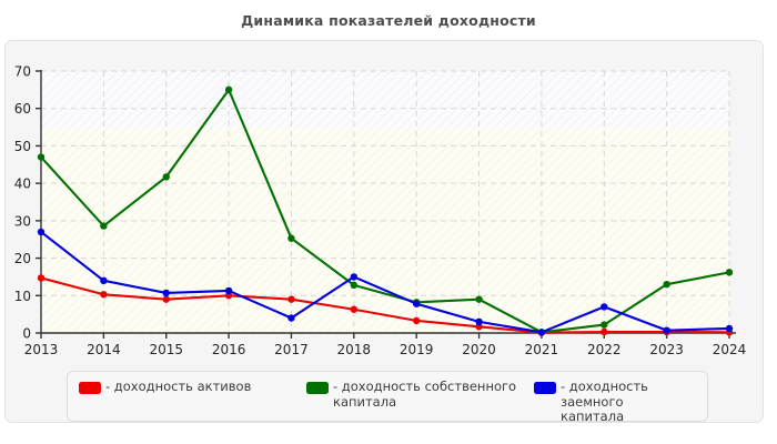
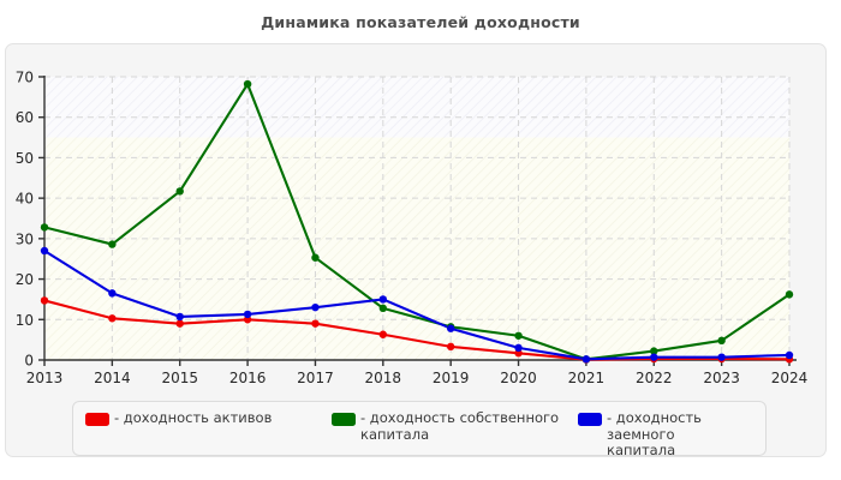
- доходность собственного капитала/2013: 47 -> 33
- доходность заемного капитала/2014: 14 -> 16
- доходность собственного капитала/2016: 65 -> 68
- доходность заемного капитала/2017: 4 -> 13
- доходность собственного капитала/2020: 9 -> 6
- доходность заемного капитала/2022: 7 -> 1
- доходность собственного капитала/2023: 13 -> 5
